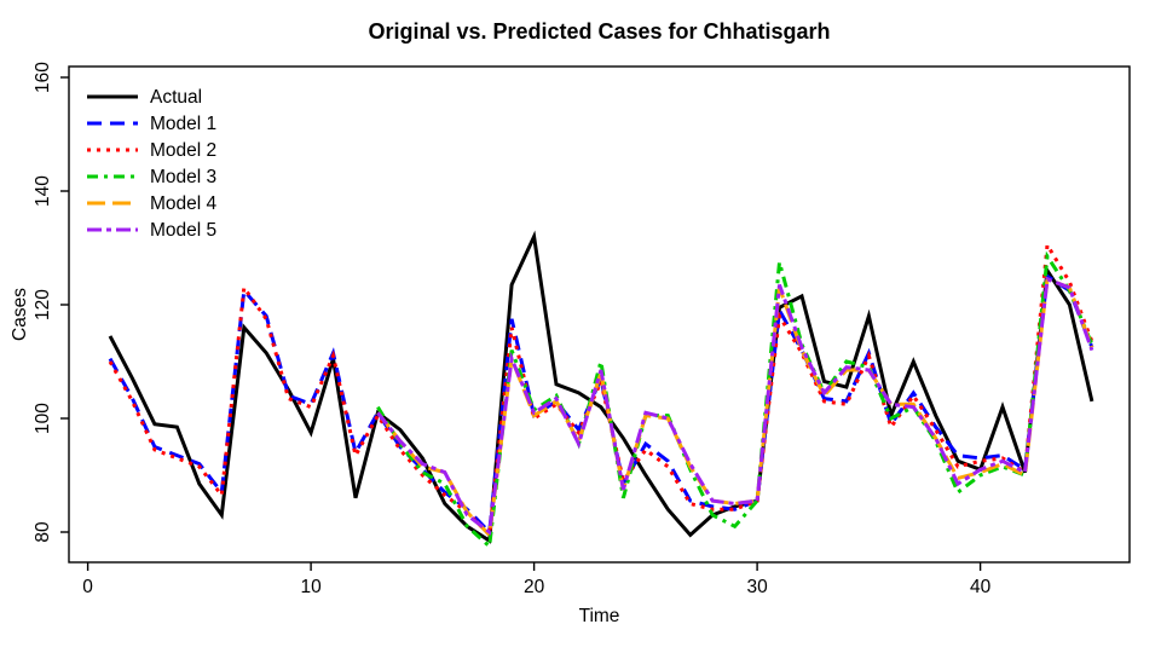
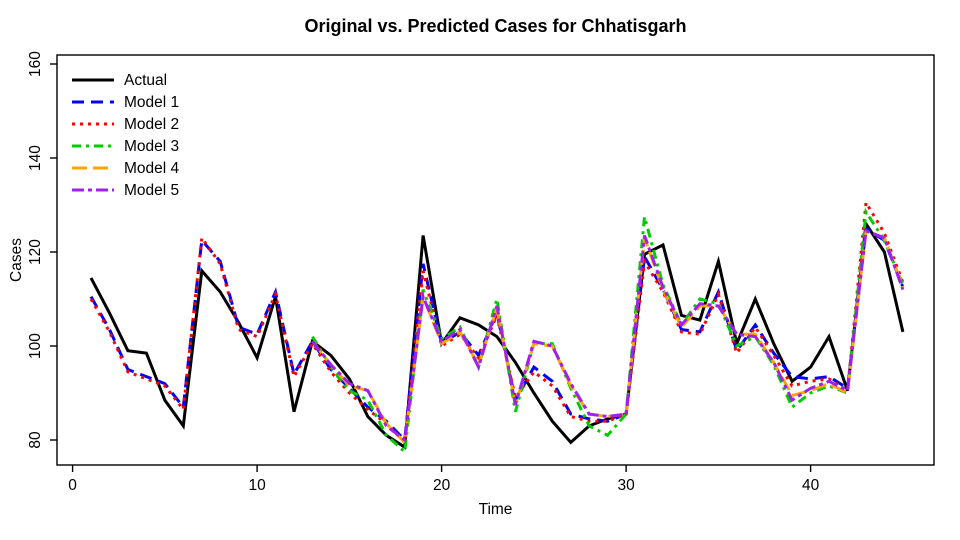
Actual/20: 132 -> 100
Actual/40: 91 -> 96
